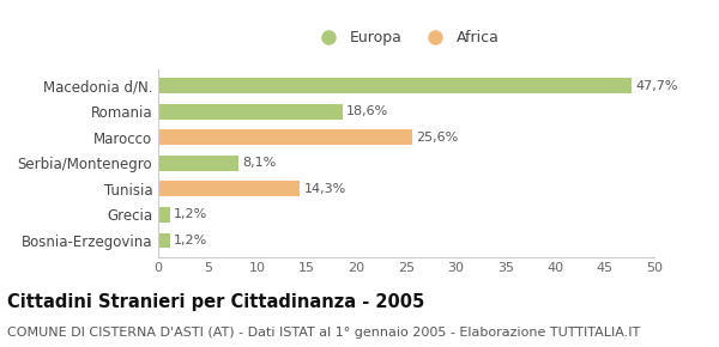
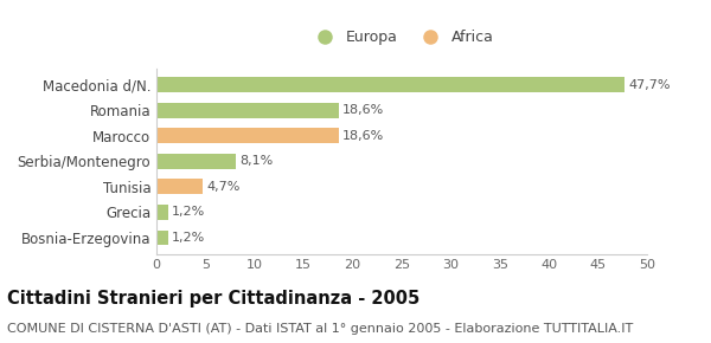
Marocco: 25,6% -> 18,6%
Tunisia: 14,3% -> 4,7%
